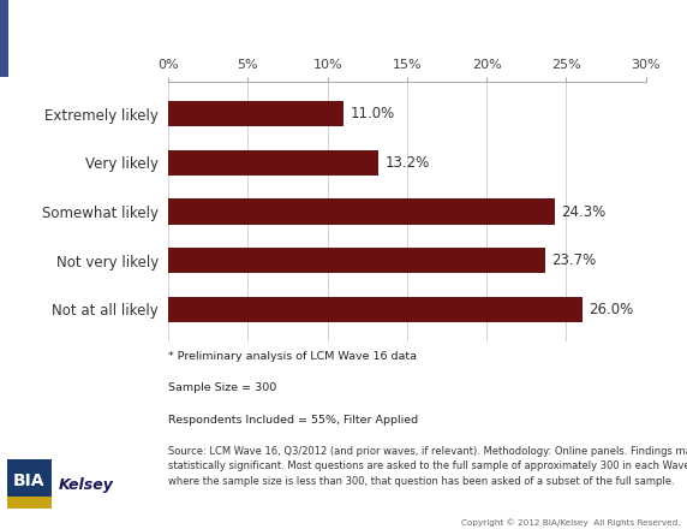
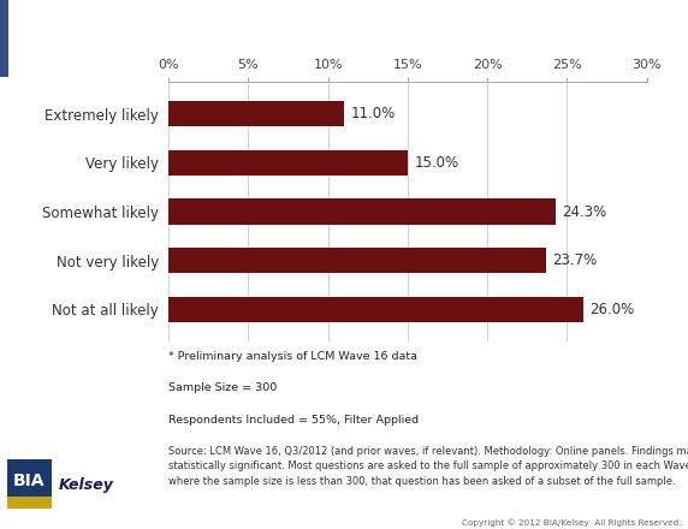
Very likely: 13.2% -> 15.0%
